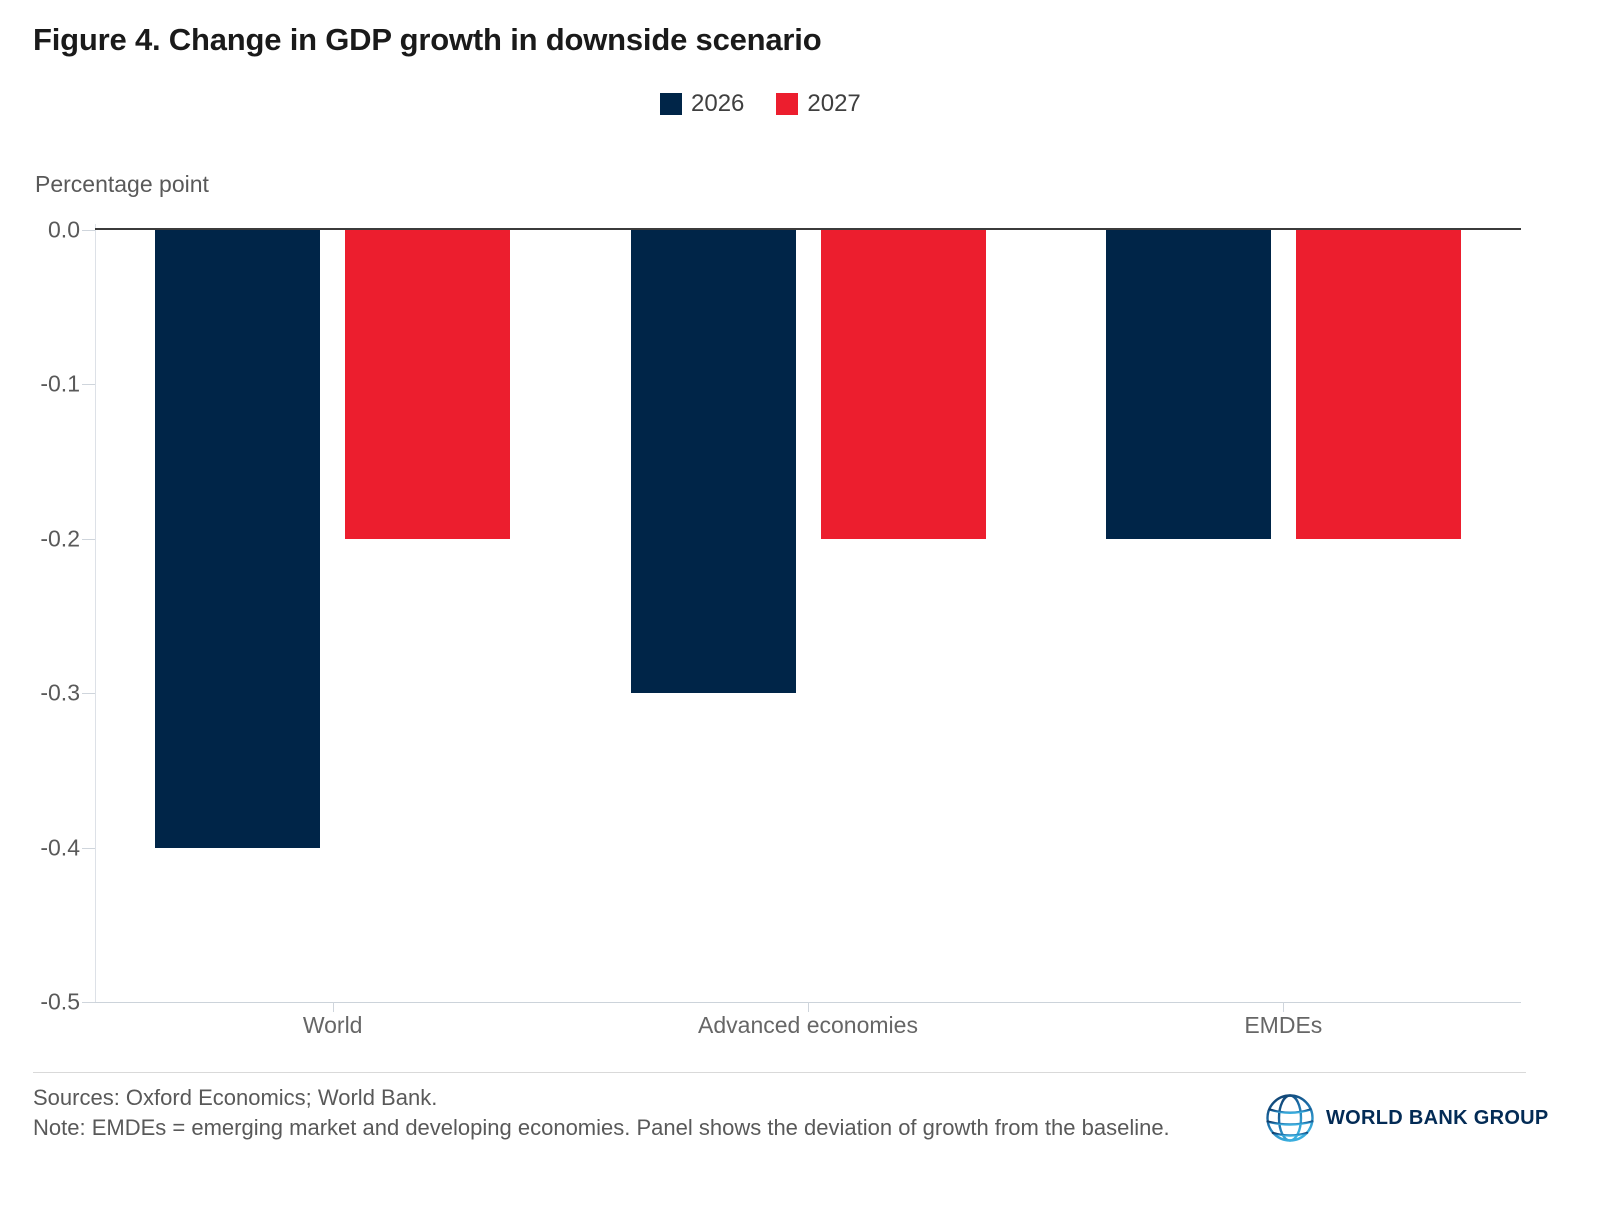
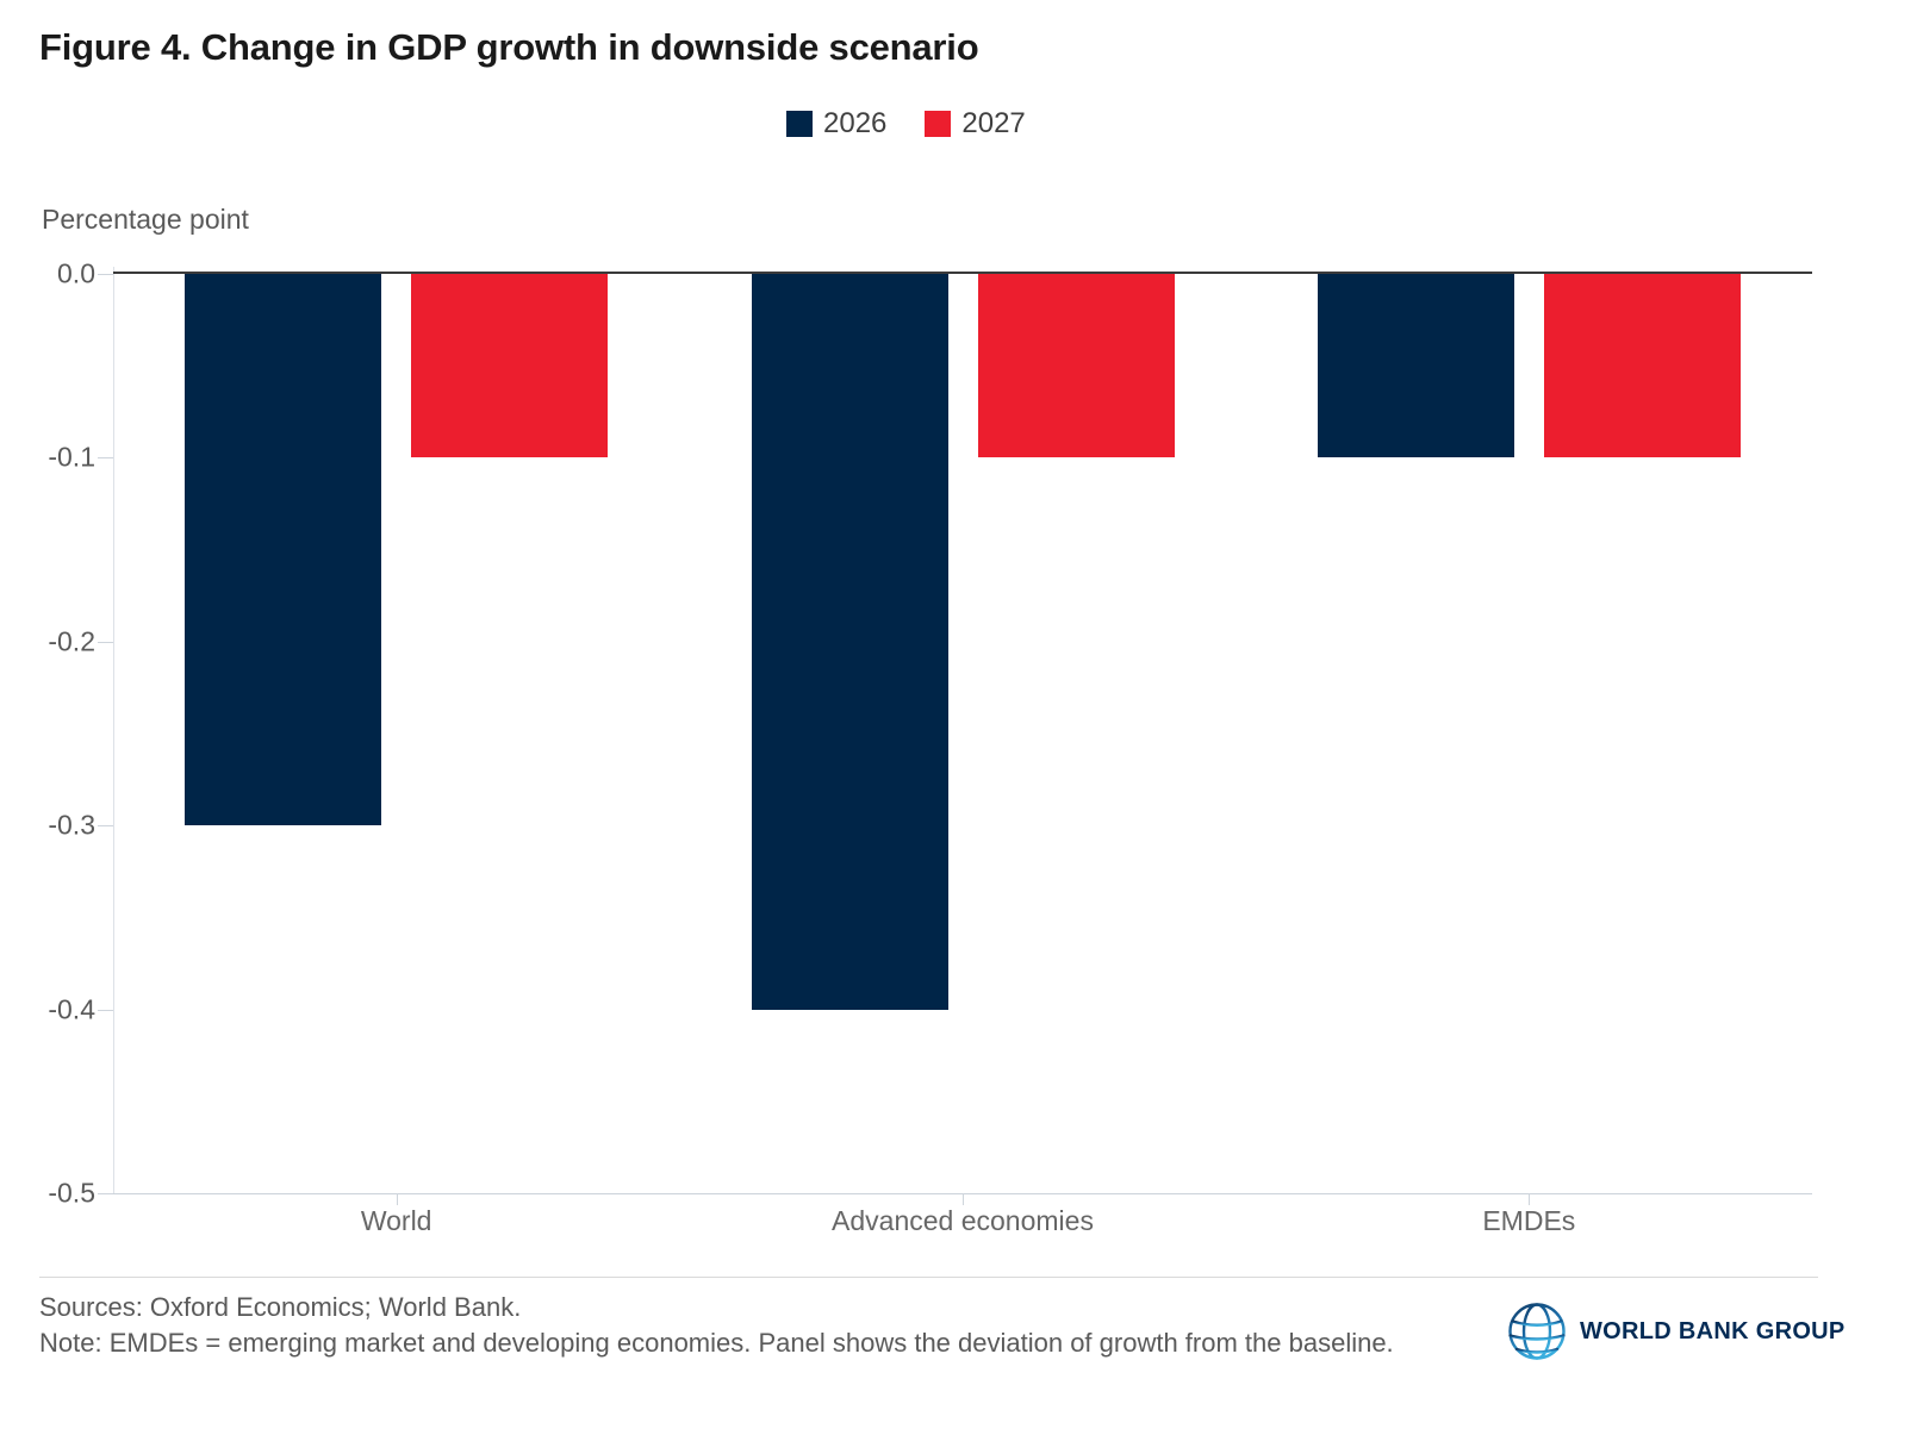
2026/World: -0.4 -> -0.3
2027/World: -0.2 -> -0.1
2026/Advanced economies: -0.3 -> -0.4
2027/Advanced economies: -0.2 -> -0.1
2026/EMDEs: -0.2 -> -0.1
2027/EMDEs: -0.2 -> -0.1
